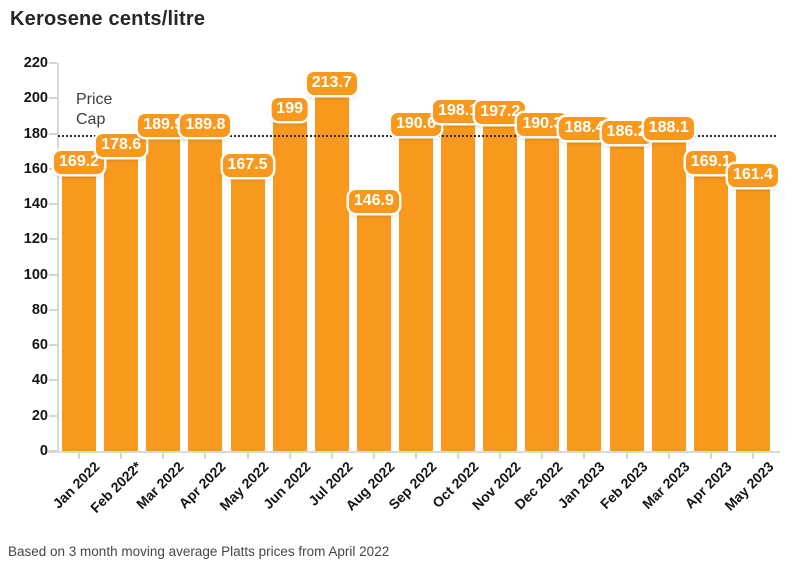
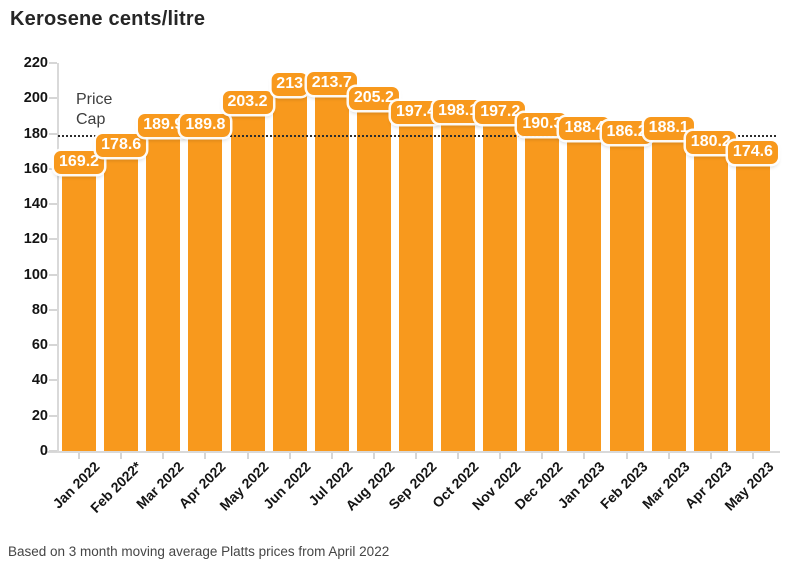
May 2022: 167.5 -> 203.2
Jun 2022: 199 -> 213
Aug 2022: 146.9 -> 205.2
Sep 2022: 190.6 -> 197.4
Apr 2023: 169.1 -> 180.2
May 2023: 161.4 -> 174.6
